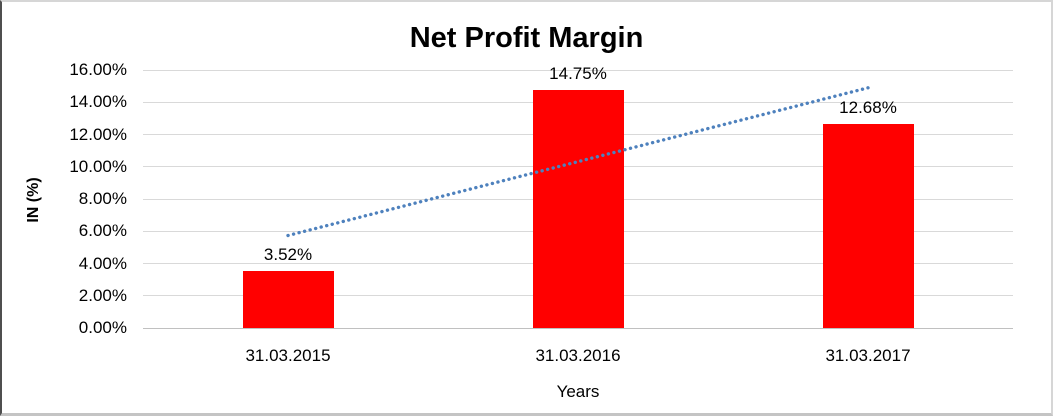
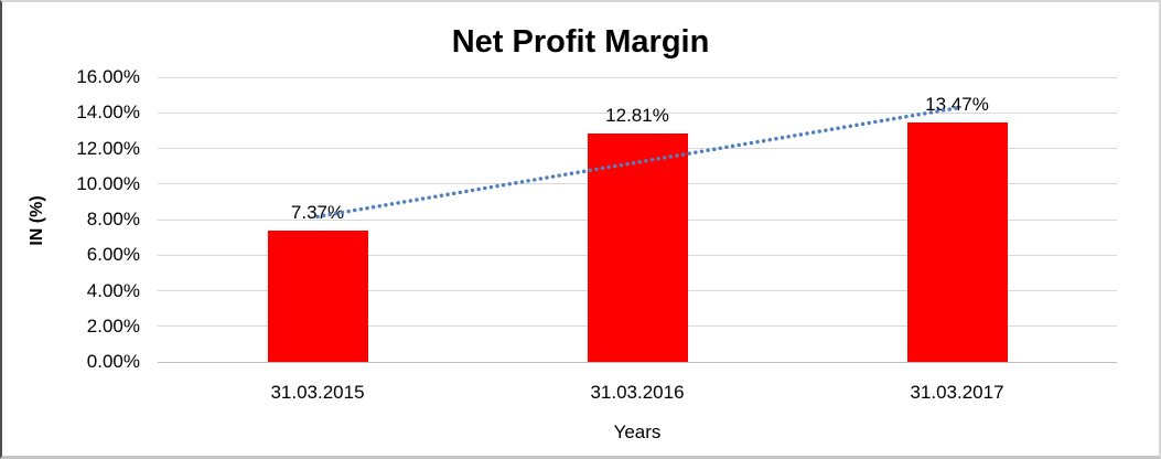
31.03.2015: 3.52% -> 7.37%
31.03.2016: 14.75% -> 12.81%
31.03.2017: 12.68% -> 13.47%
